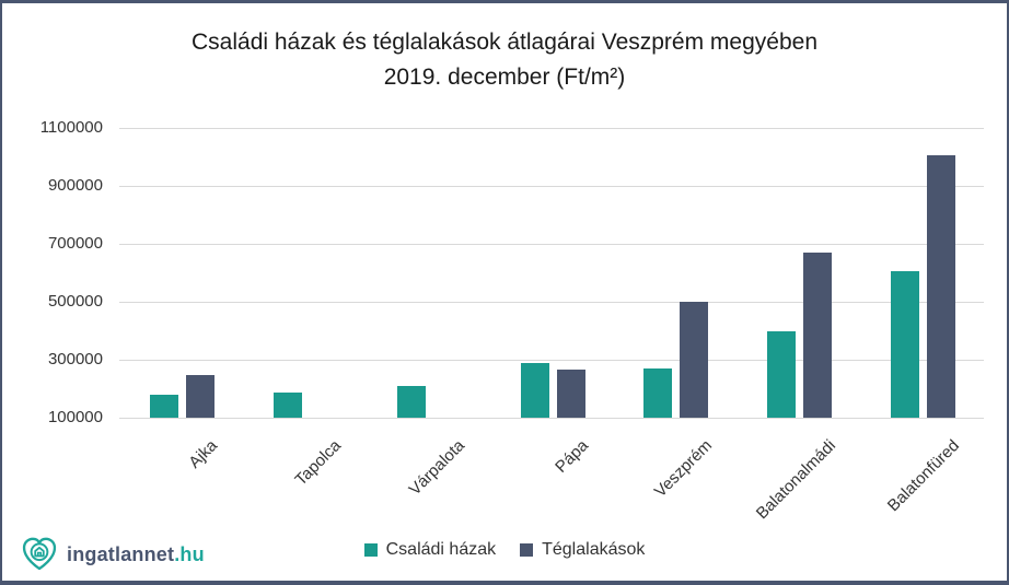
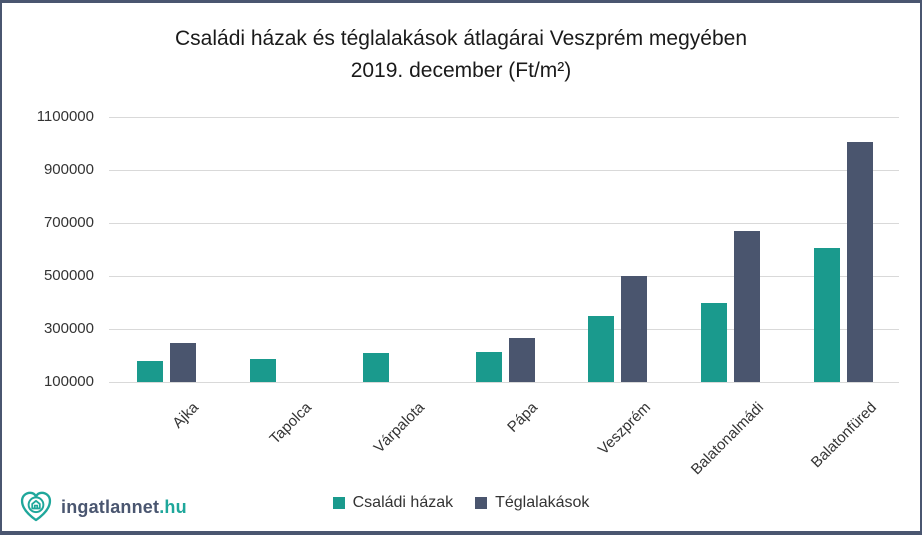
Családi házak/Pápa: 290000 -> 210000
Családi házak/Veszprém: 270000 -> 350000
